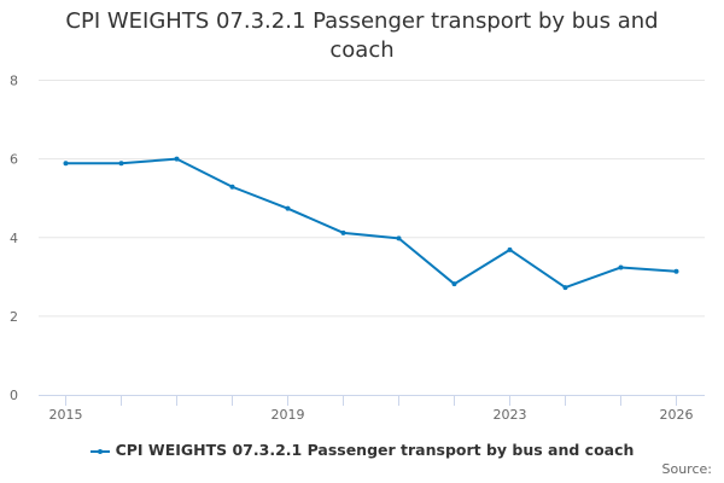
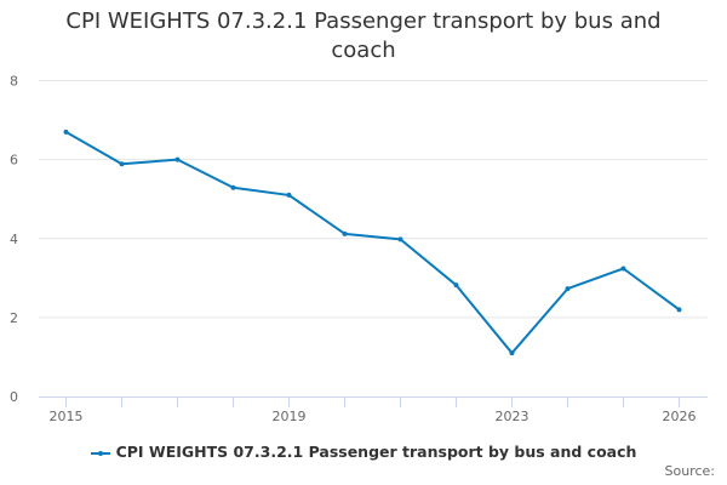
2015: 5.9 -> 6.7
2019: 4.7 -> 5.1
2023: 3.7 -> 1.1
2026: 3.1 -> 2.2
